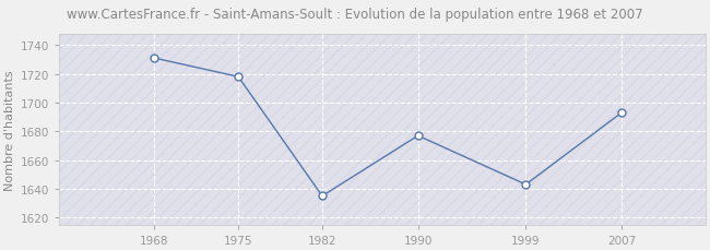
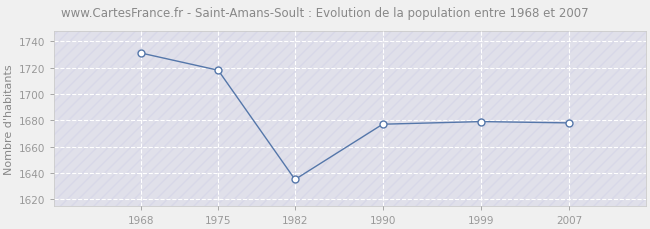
1999: 1643 -> 1679
2007: 1693 -> 1678
